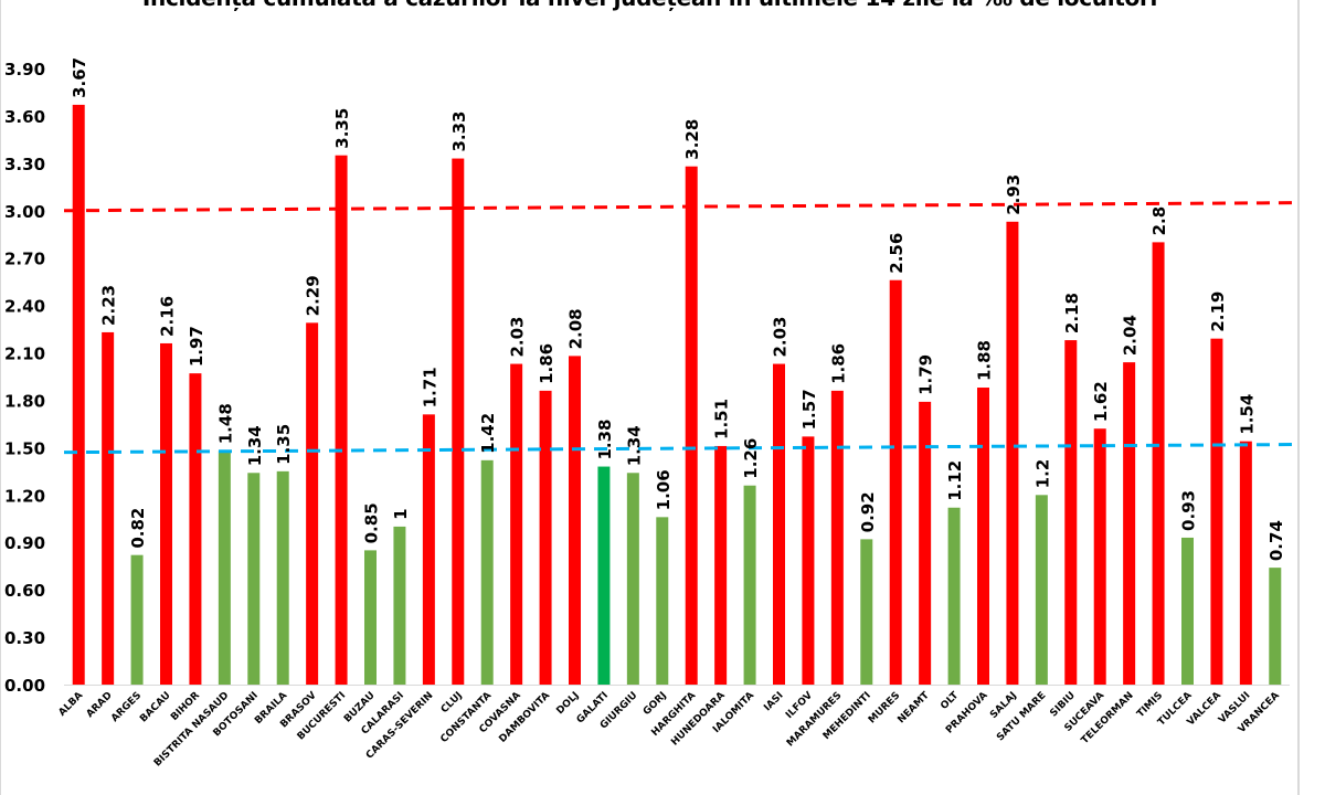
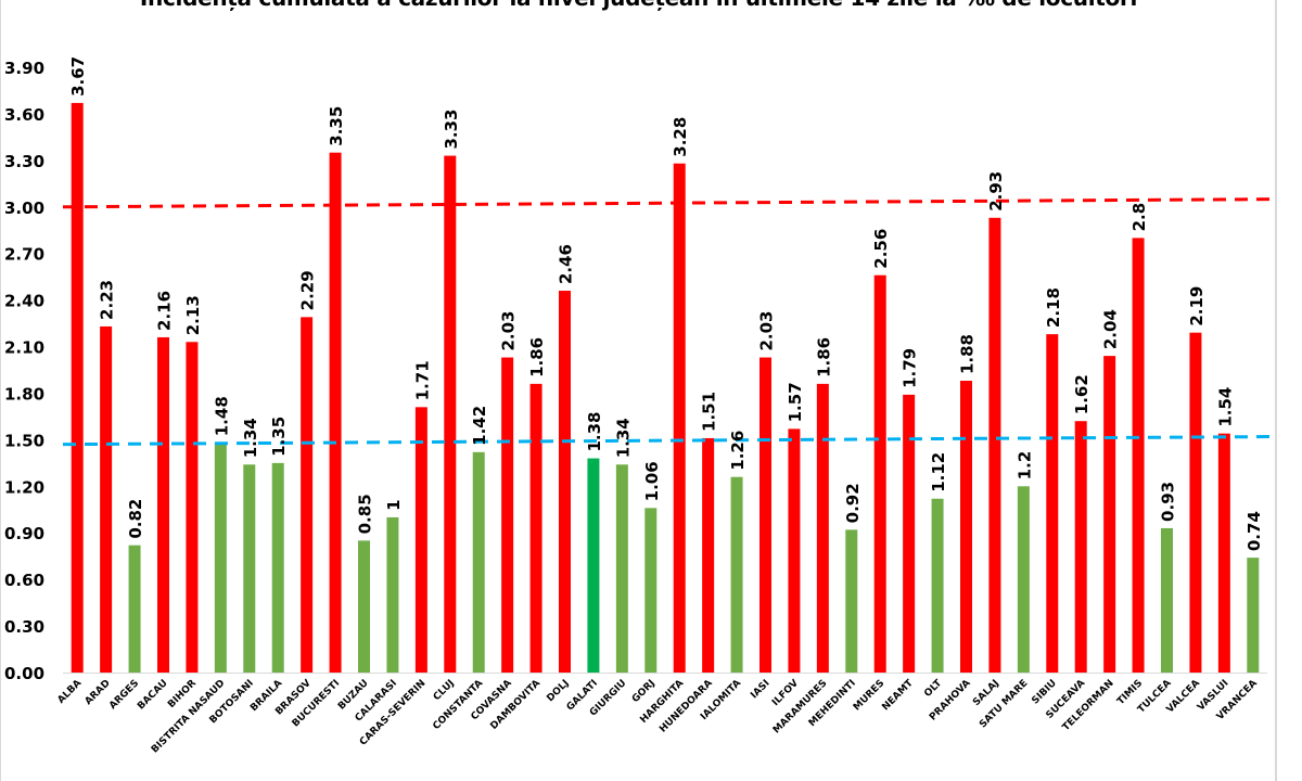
BIHOR: 1.97 -> 2.13
DOLJ: 2.08 -> 2.46
